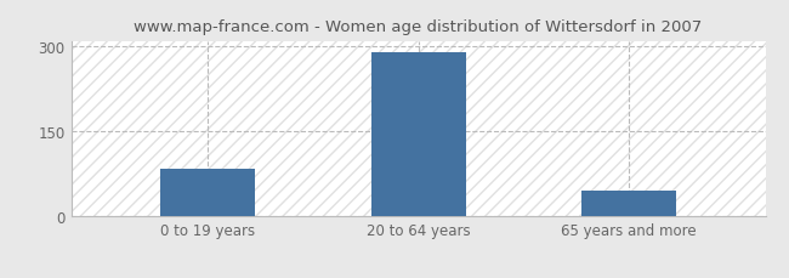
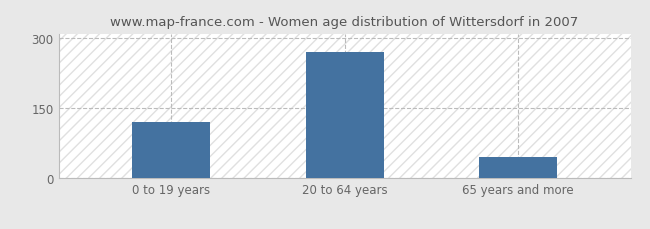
0 to 19 years: 85 -> 120
20 to 64 years: 290 -> 270
